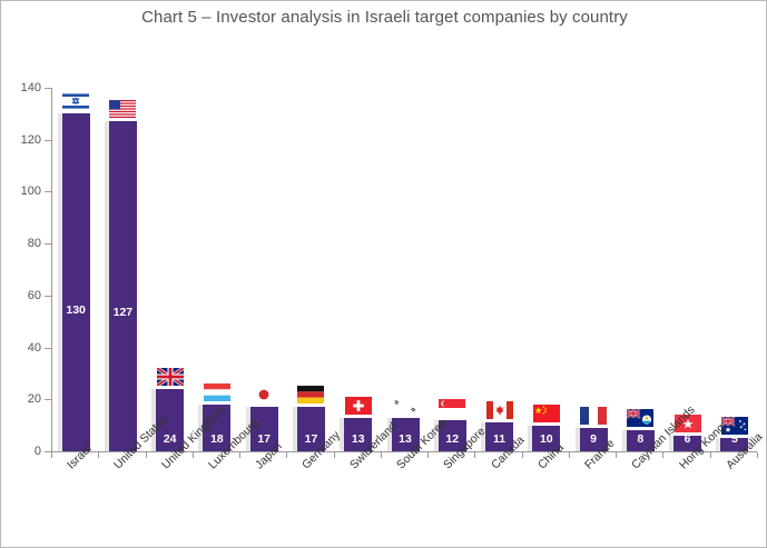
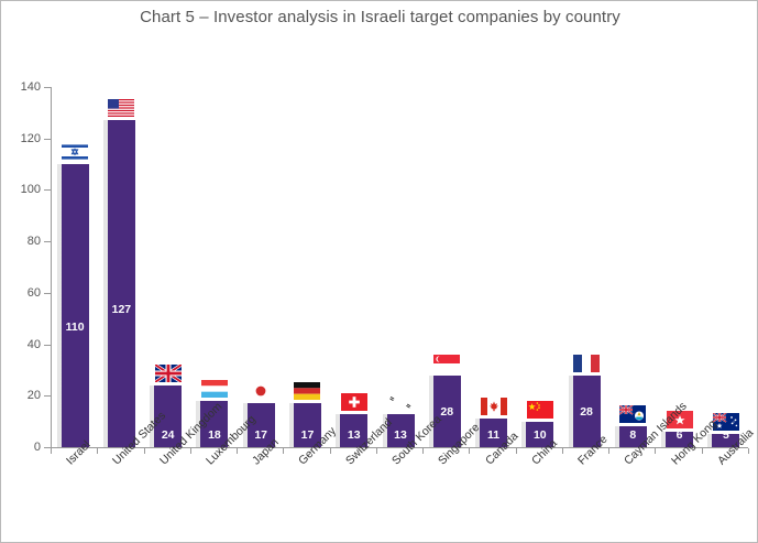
Israel: 130 -> 110
Singapore: 12 -> 28
France: 9 -> 28
